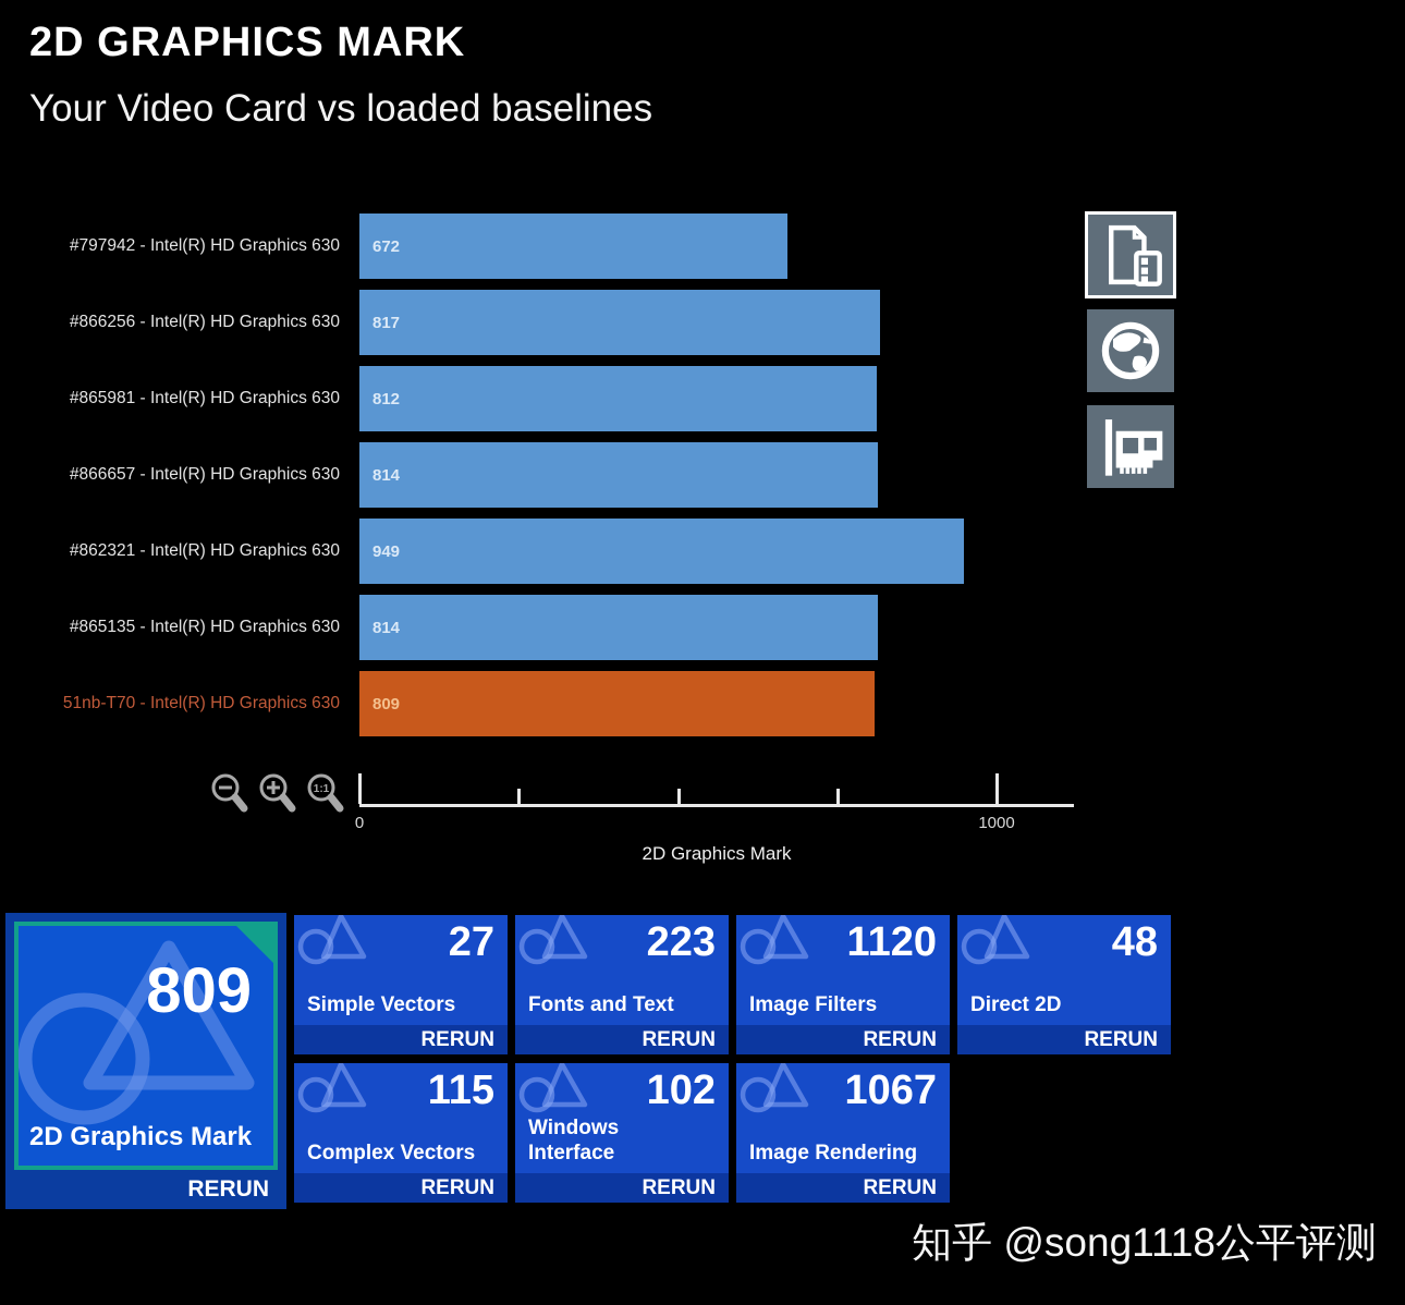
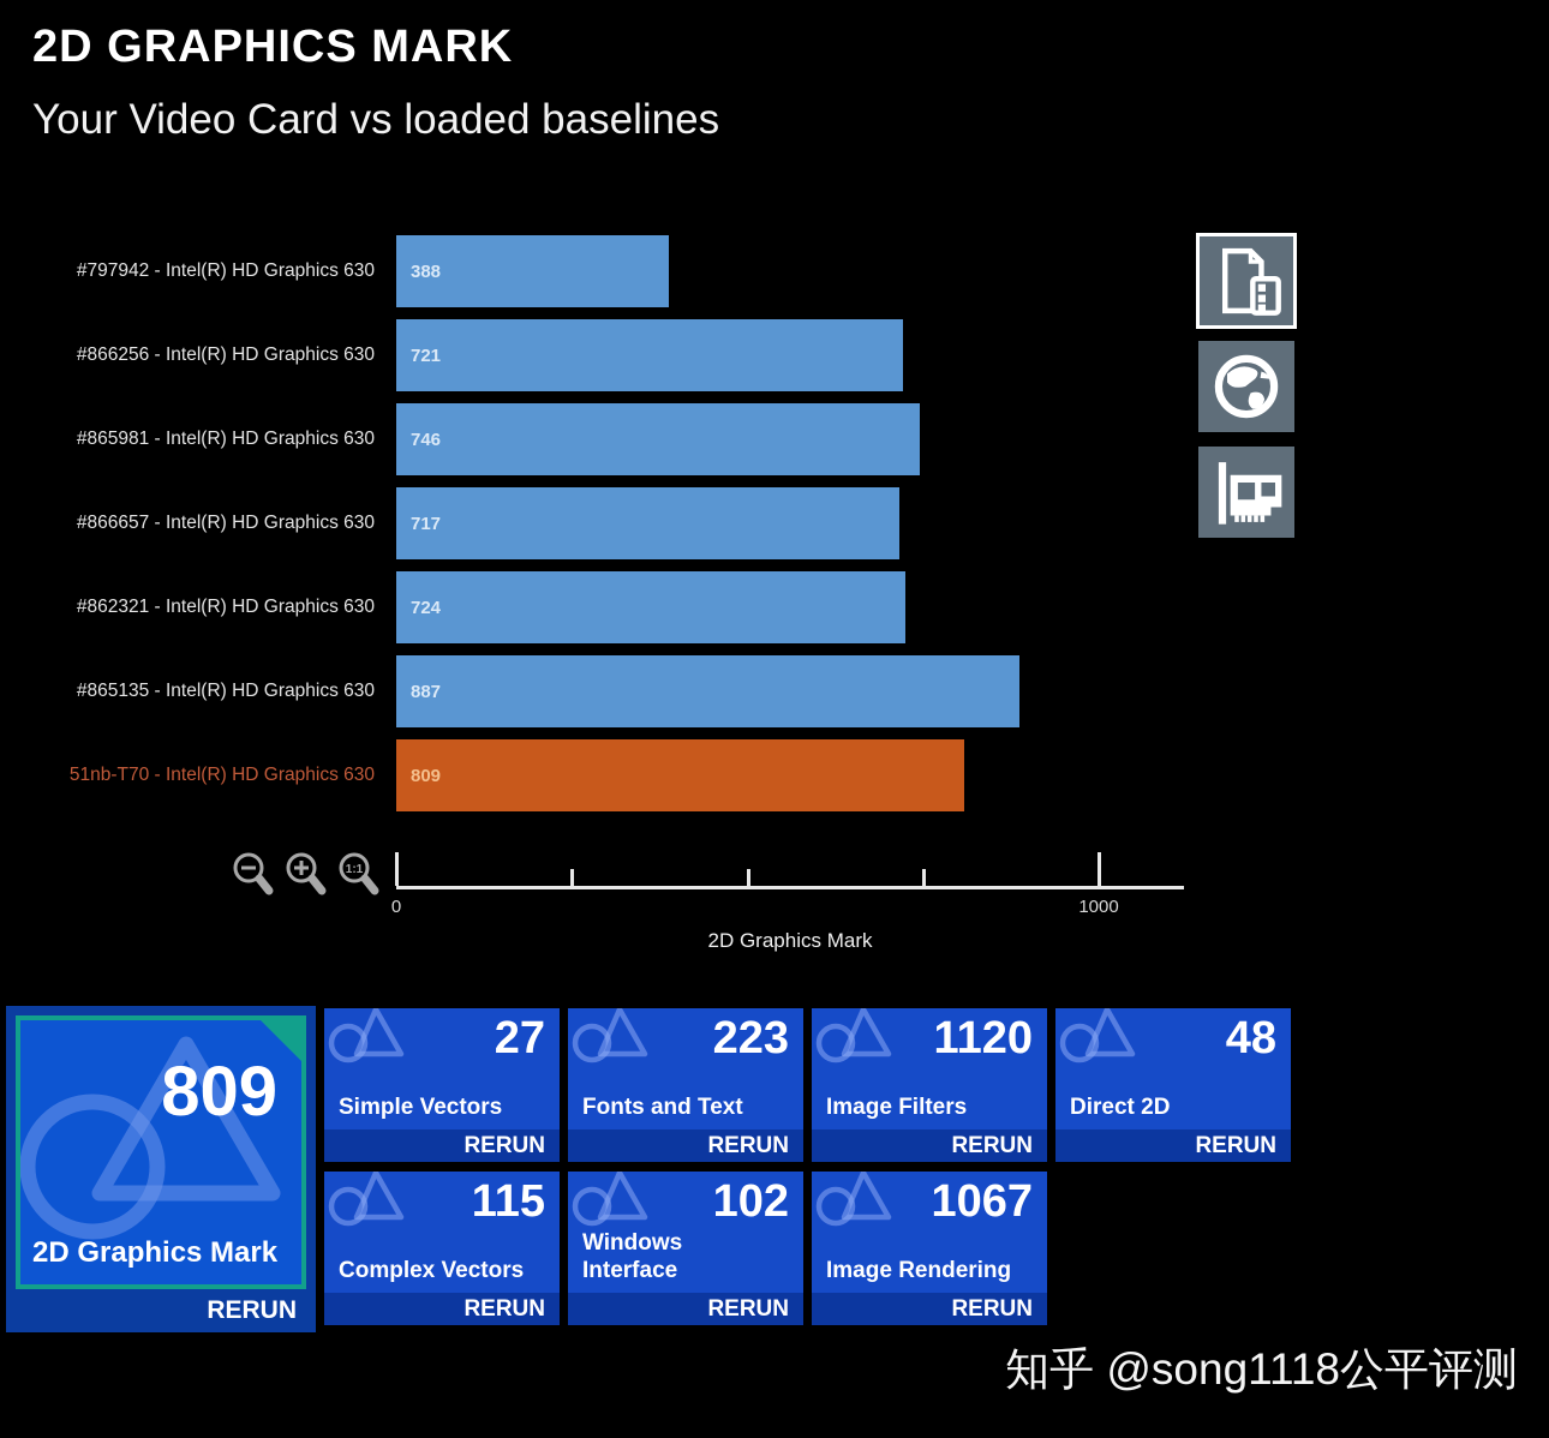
#797942 - Intel(R) HD Graphics 630: 672 -> 388
#866256 - Intel(R) HD Graphics 630: 817 -> 721
#865981 - Intel(R) HD Graphics 630: 812 -> 746
#866657 - Intel(R) HD Graphics 630: 814 -> 717
#862321 - Intel(R) HD Graphics 630: 949 -> 724
#865135 - Intel(R) HD Graphics 630: 814 -> 887
